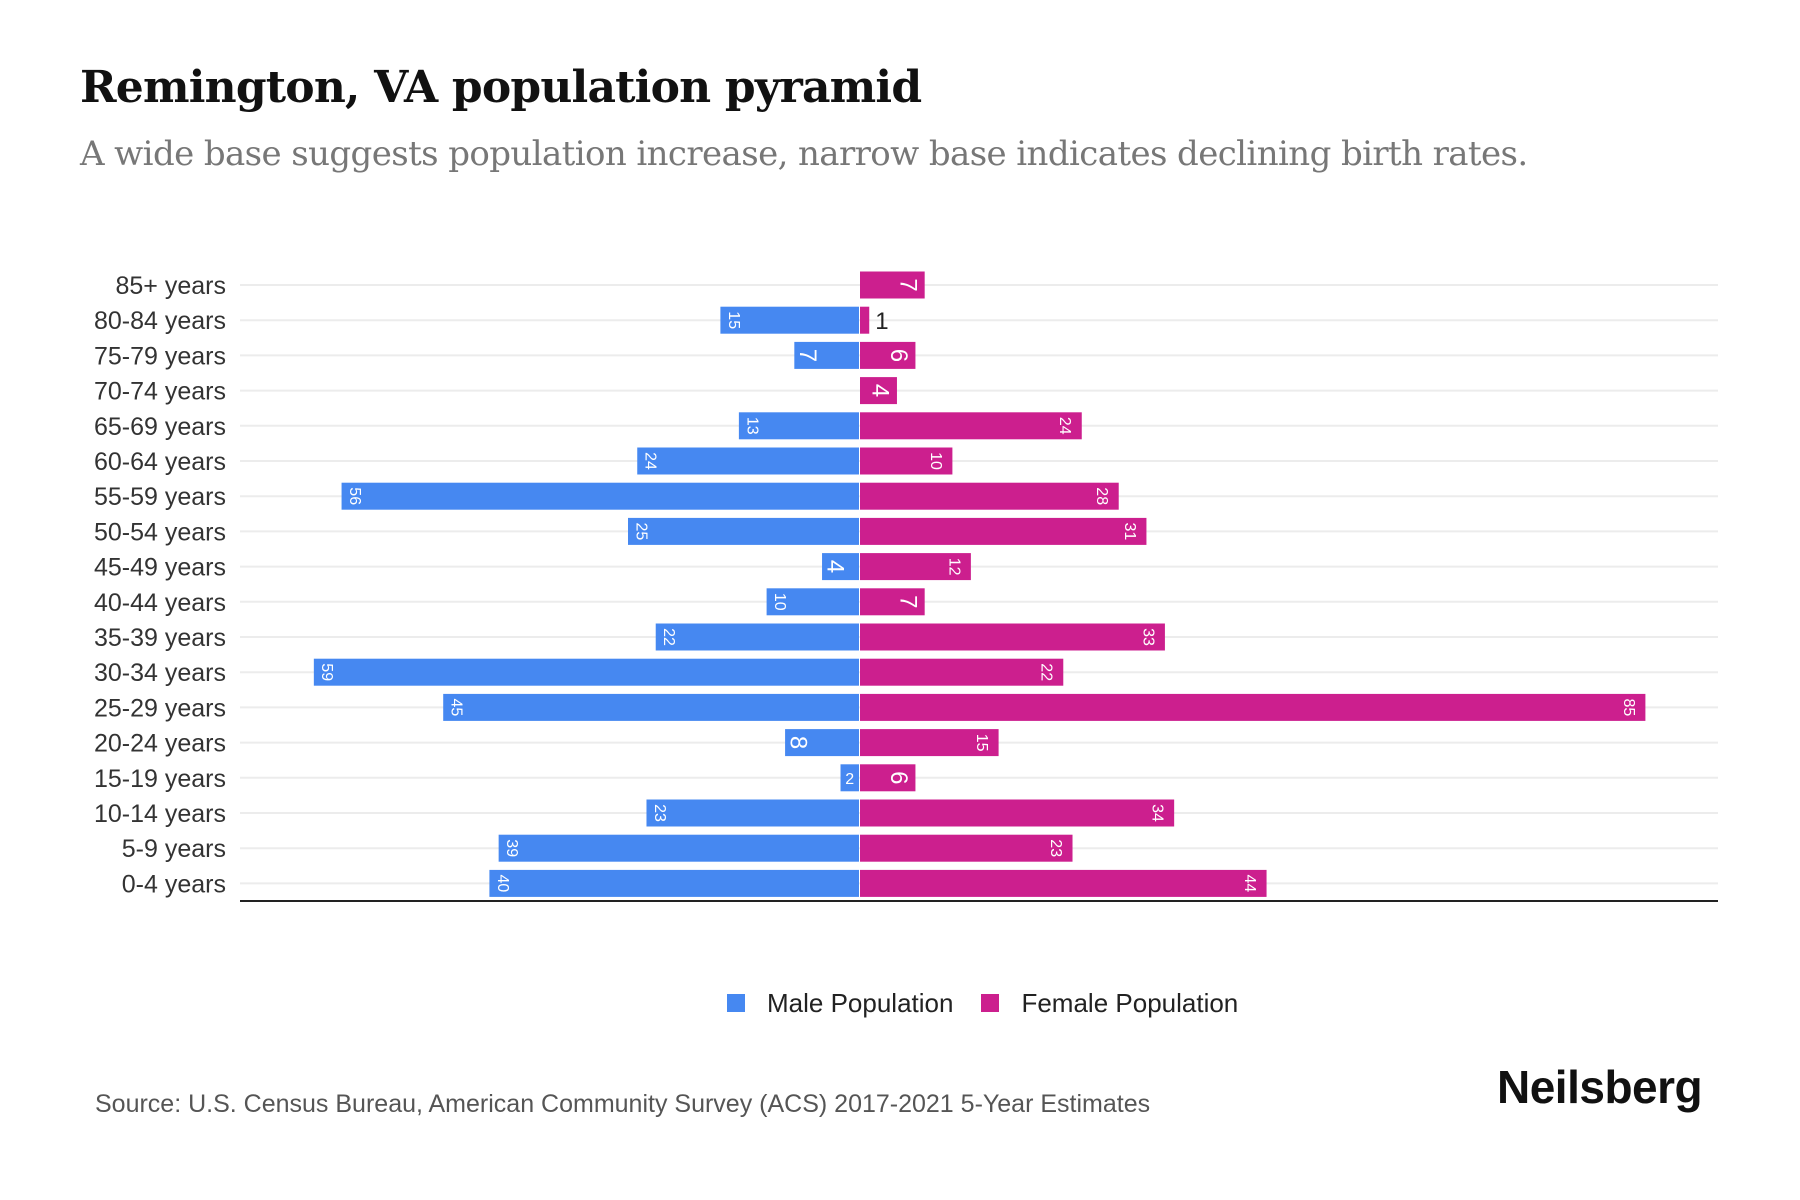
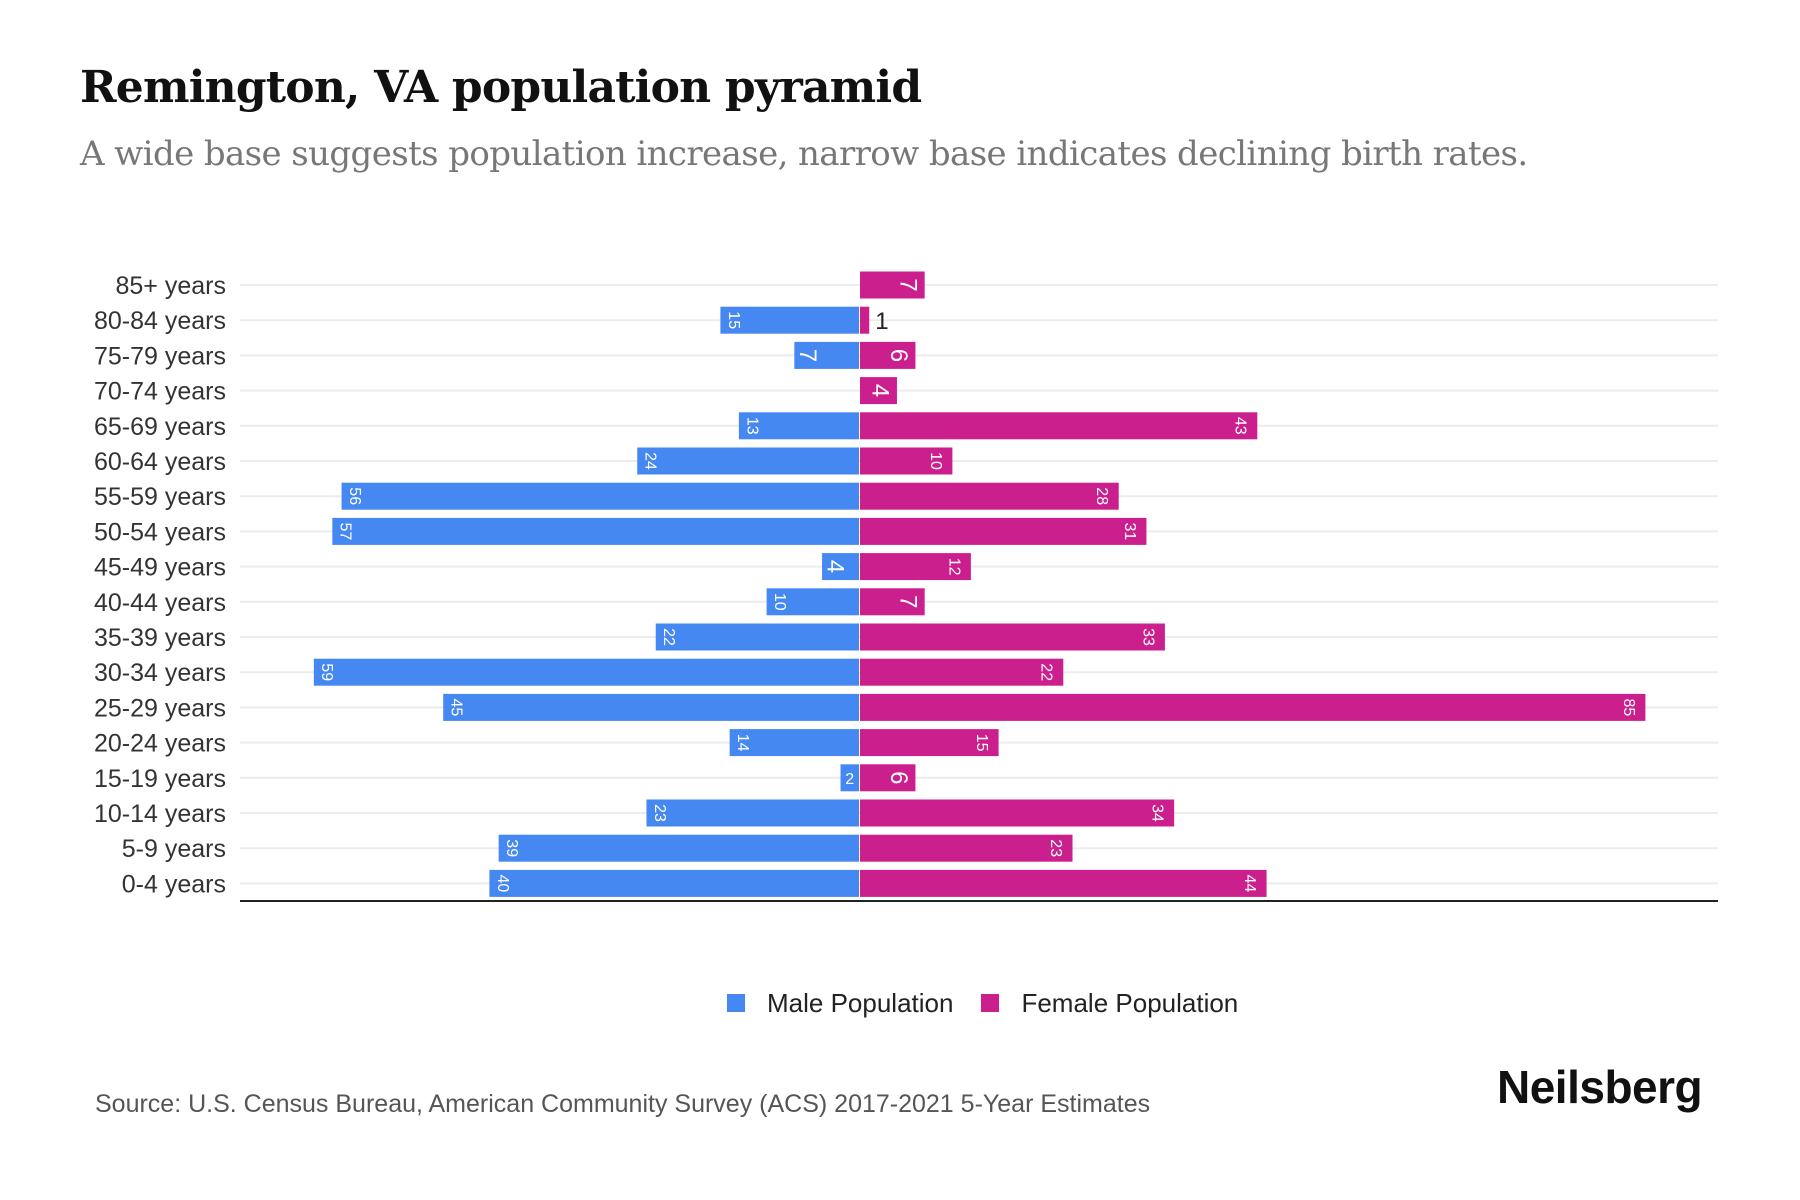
Female Population/65-69 years: 24 -> 43
Male Population/50-54 years: 25 -> 57
Male Population/20-24 years: 8 -> 14
